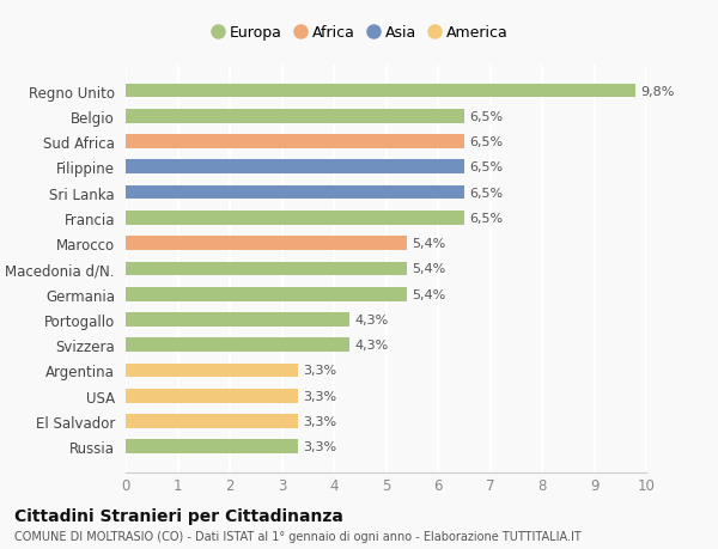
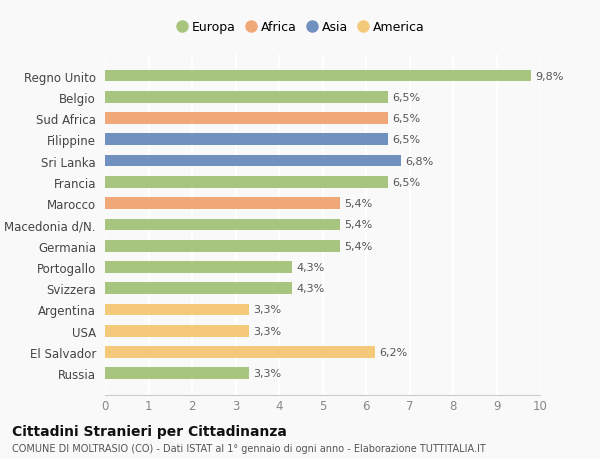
Sri Lanka: 6,5% -> 6,8%
El Salvador: 3,3% -> 6,2%
